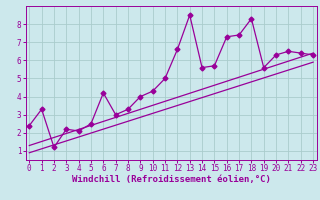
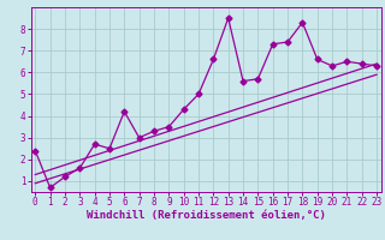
1: 3.3 -> 0.7
3: 2.2 -> 1.6
4: 2.1 -> 2.7
9: 4.0 -> 3.5
19: 5.6 -> 6.6
